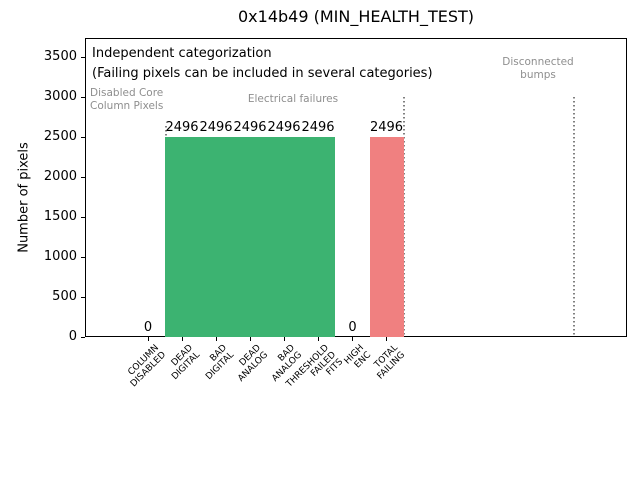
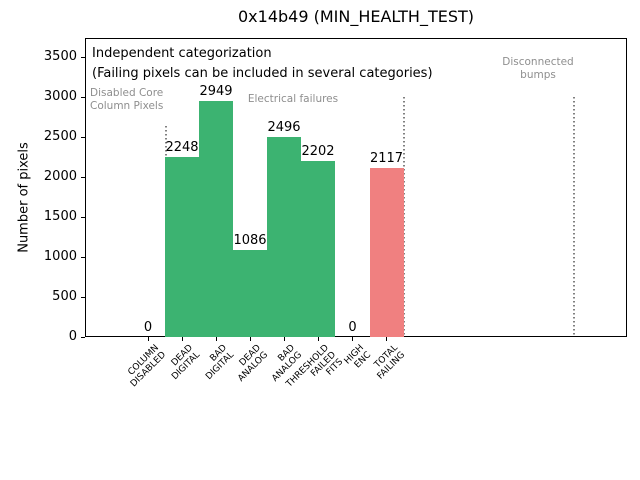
DEAD DIGITAL: 2496 -> 2248
BAD DIGITAL: 2496 -> 2949
DEAD ANALOG: 2496 -> 1086
THRESHOLD FAILED FITS: 2496 -> 2202
TOTAL FAILING: 2496 -> 2117
